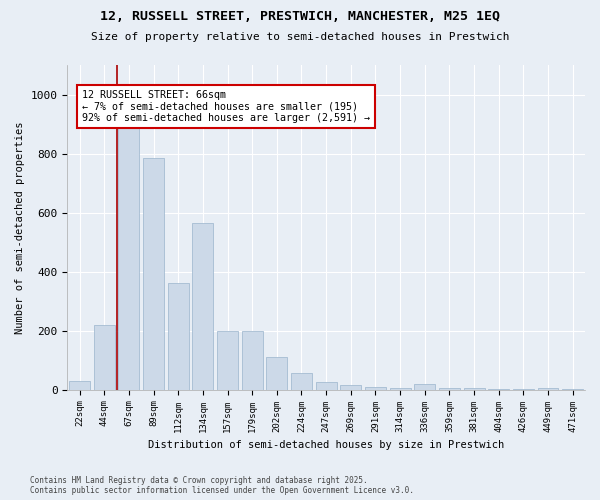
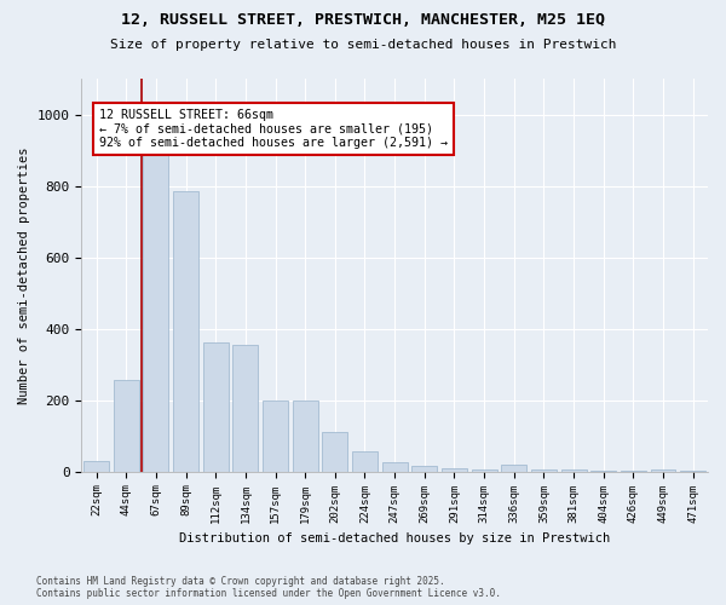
44sqm: 220 -> 255
134sqm: 565 -> 355
